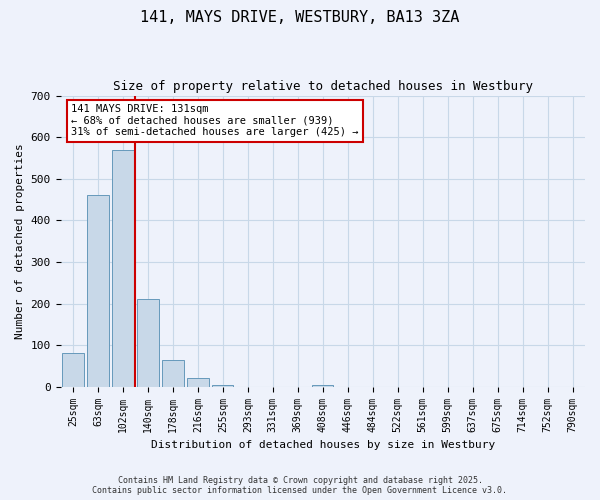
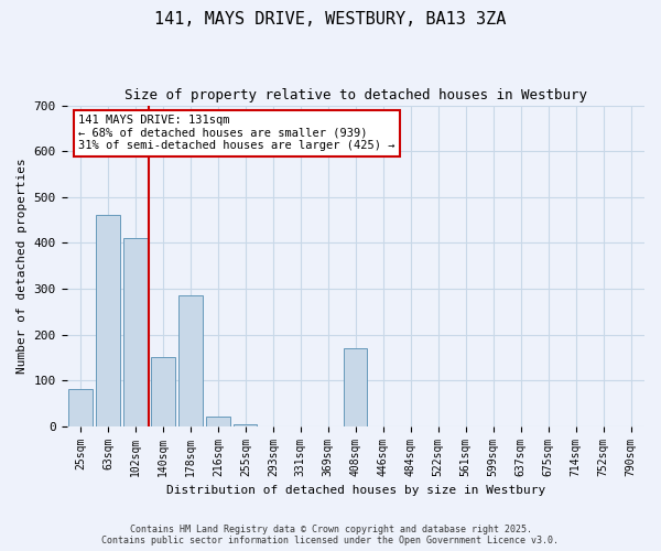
102sqm: 570 -> 410
140sqm: 210 -> 150
178sqm: 65 -> 285
408sqm: 5 -> 170
